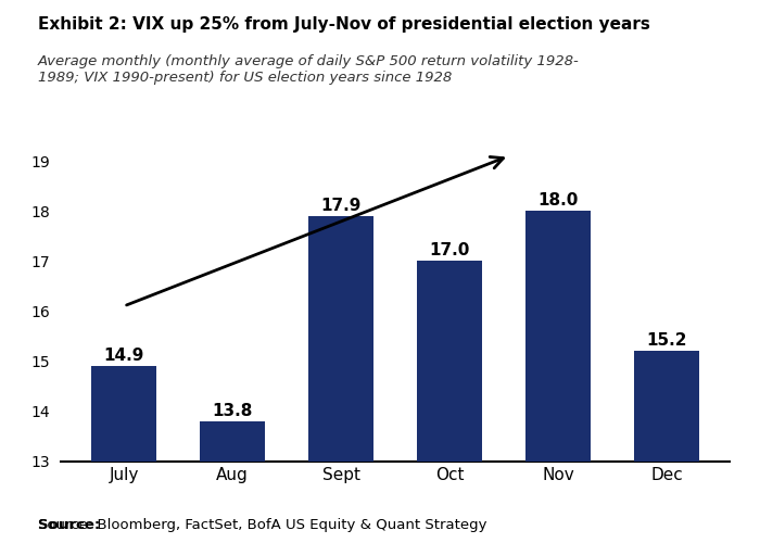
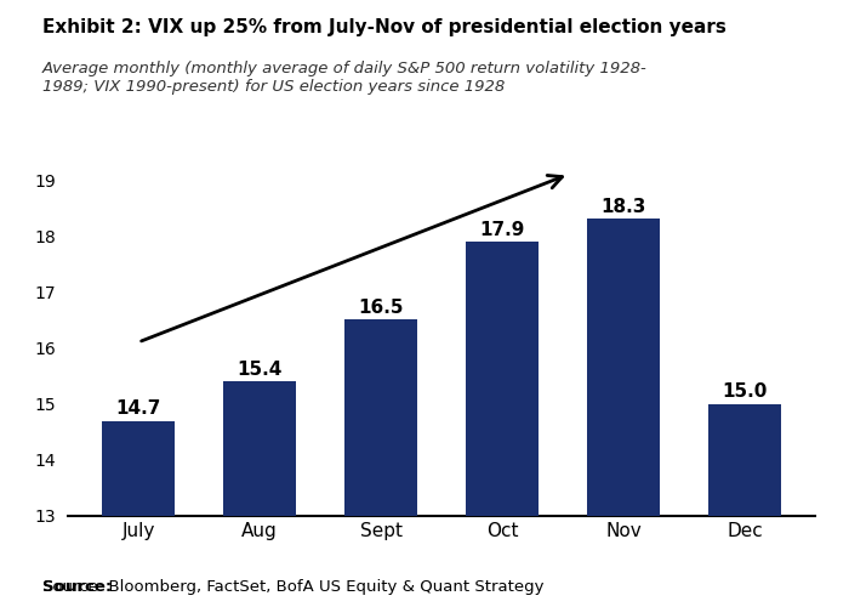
July: 14.9 -> 14.7
Aug: 13.8 -> 15.4
Sept: 17.9 -> 16.5
Oct: 17.0 -> 17.9
Nov: 18.0 -> 18.3
Dec: 15.2 -> 15.0
